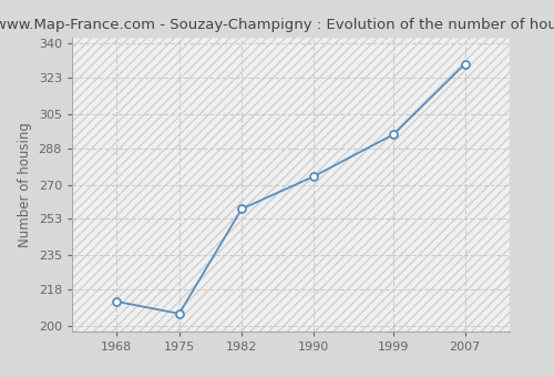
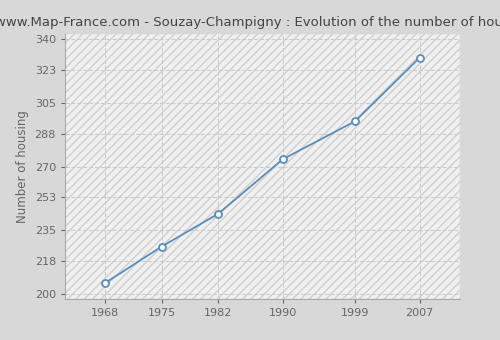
1968: 212 -> 206
1975: 206 -> 226
1982: 258 -> 244
